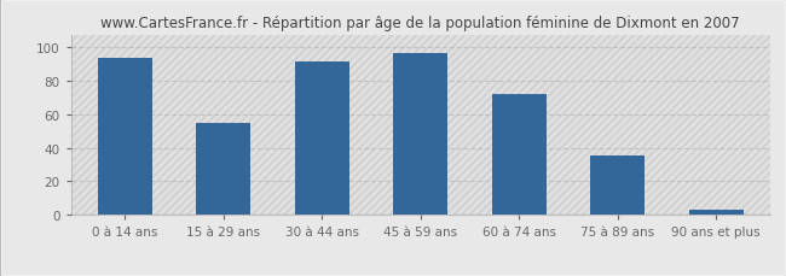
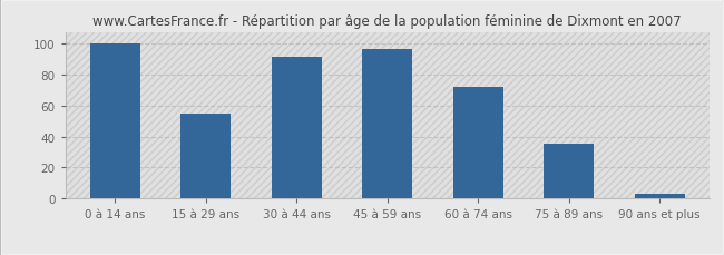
0 à 14 ans: 93 -> 100
